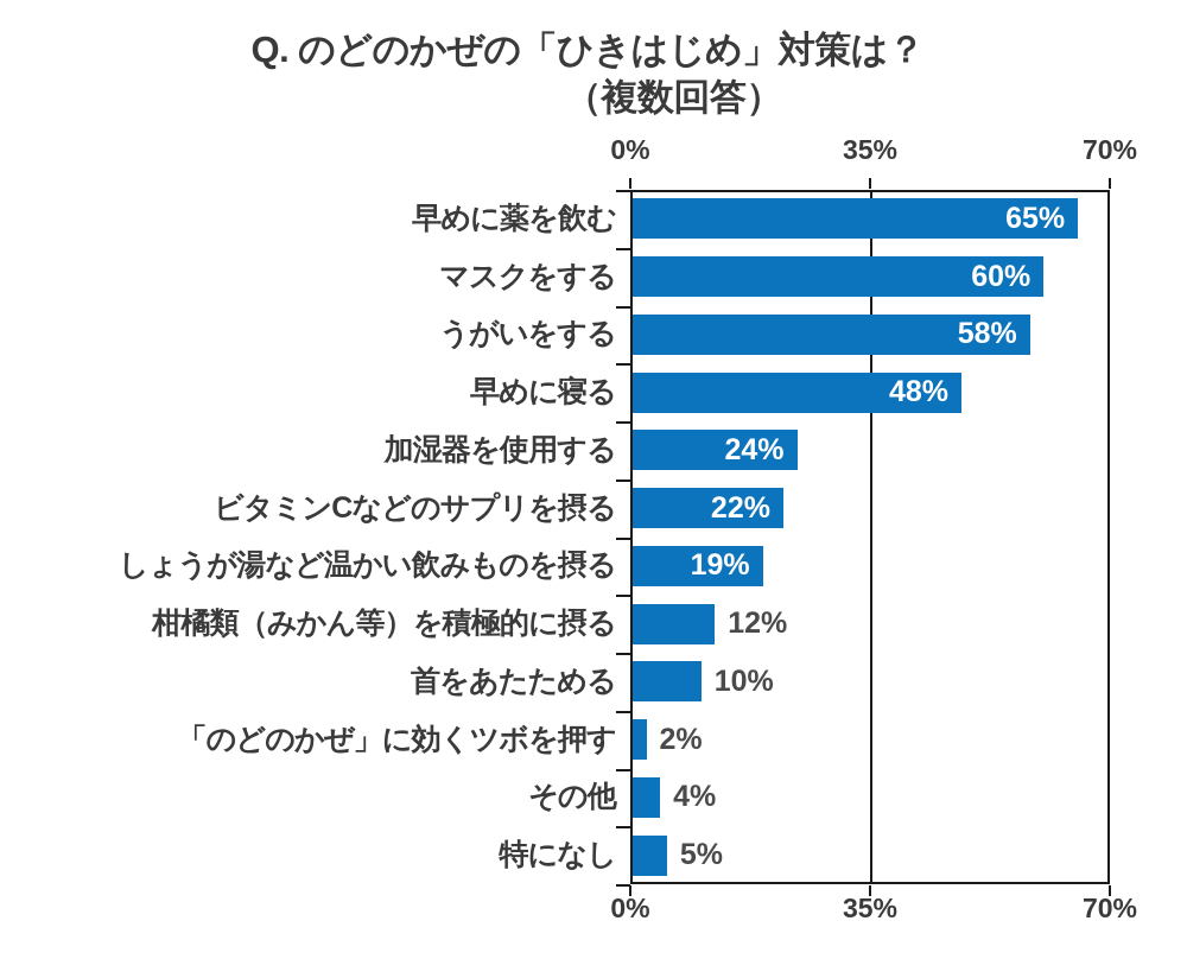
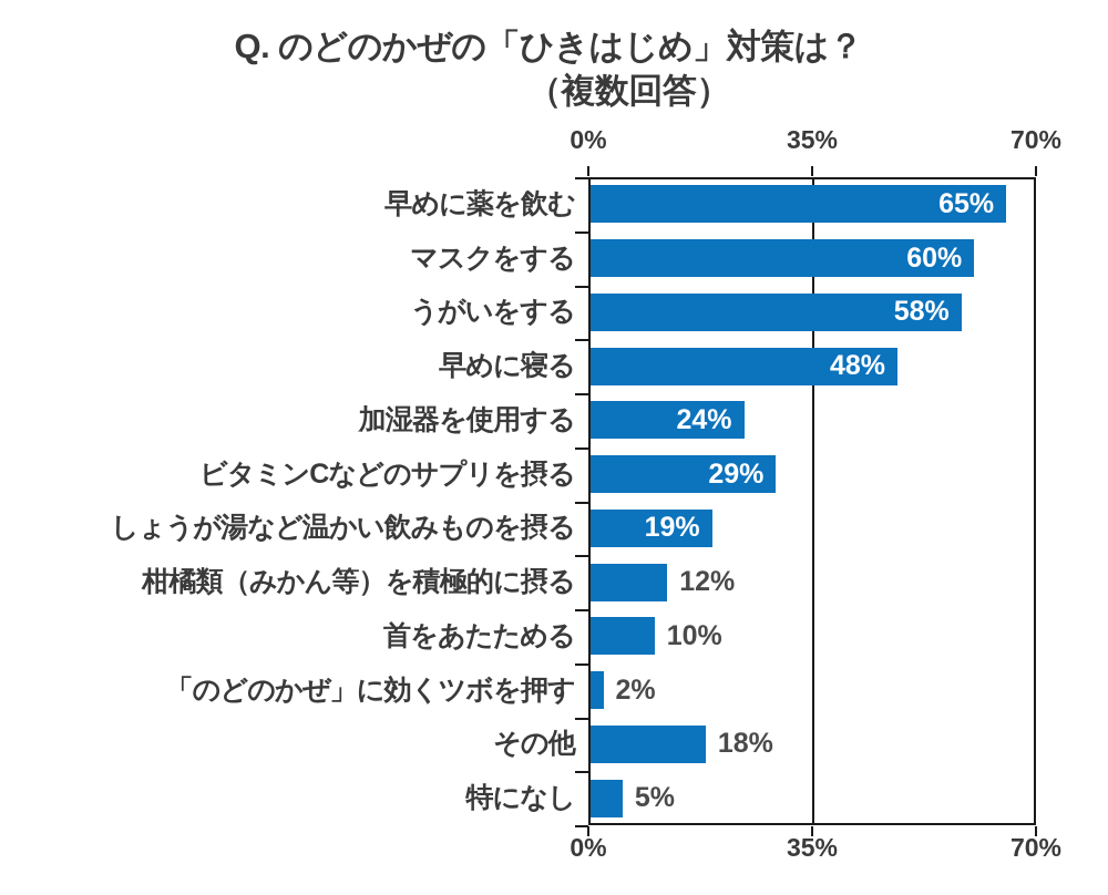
ビタミンCなどのサプリを摂る: 22% -> 29%
その他: 4% -> 18%
